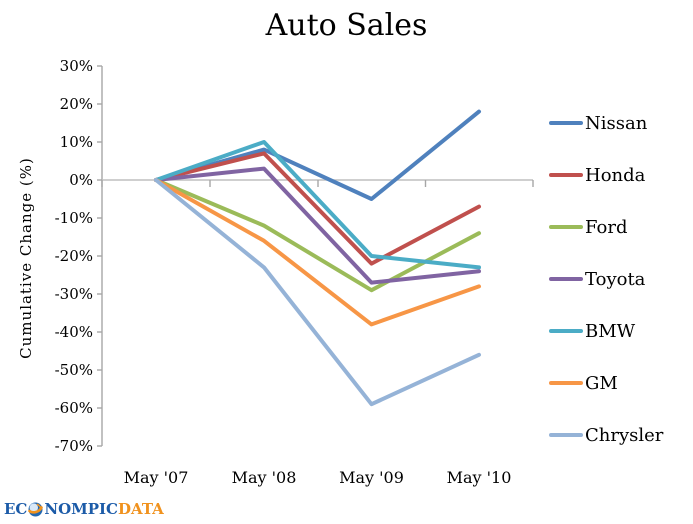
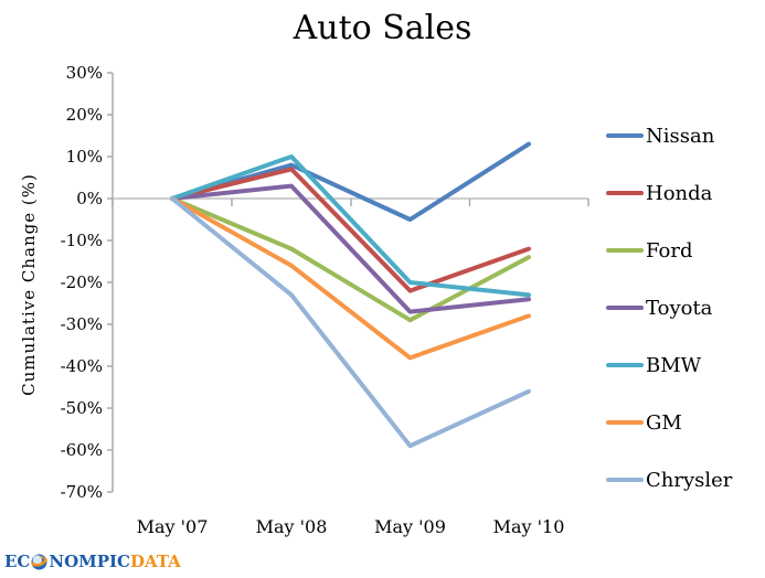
Nissan/May '10: 18% -> 13%
Honda/May '10: -7% -> -12%
